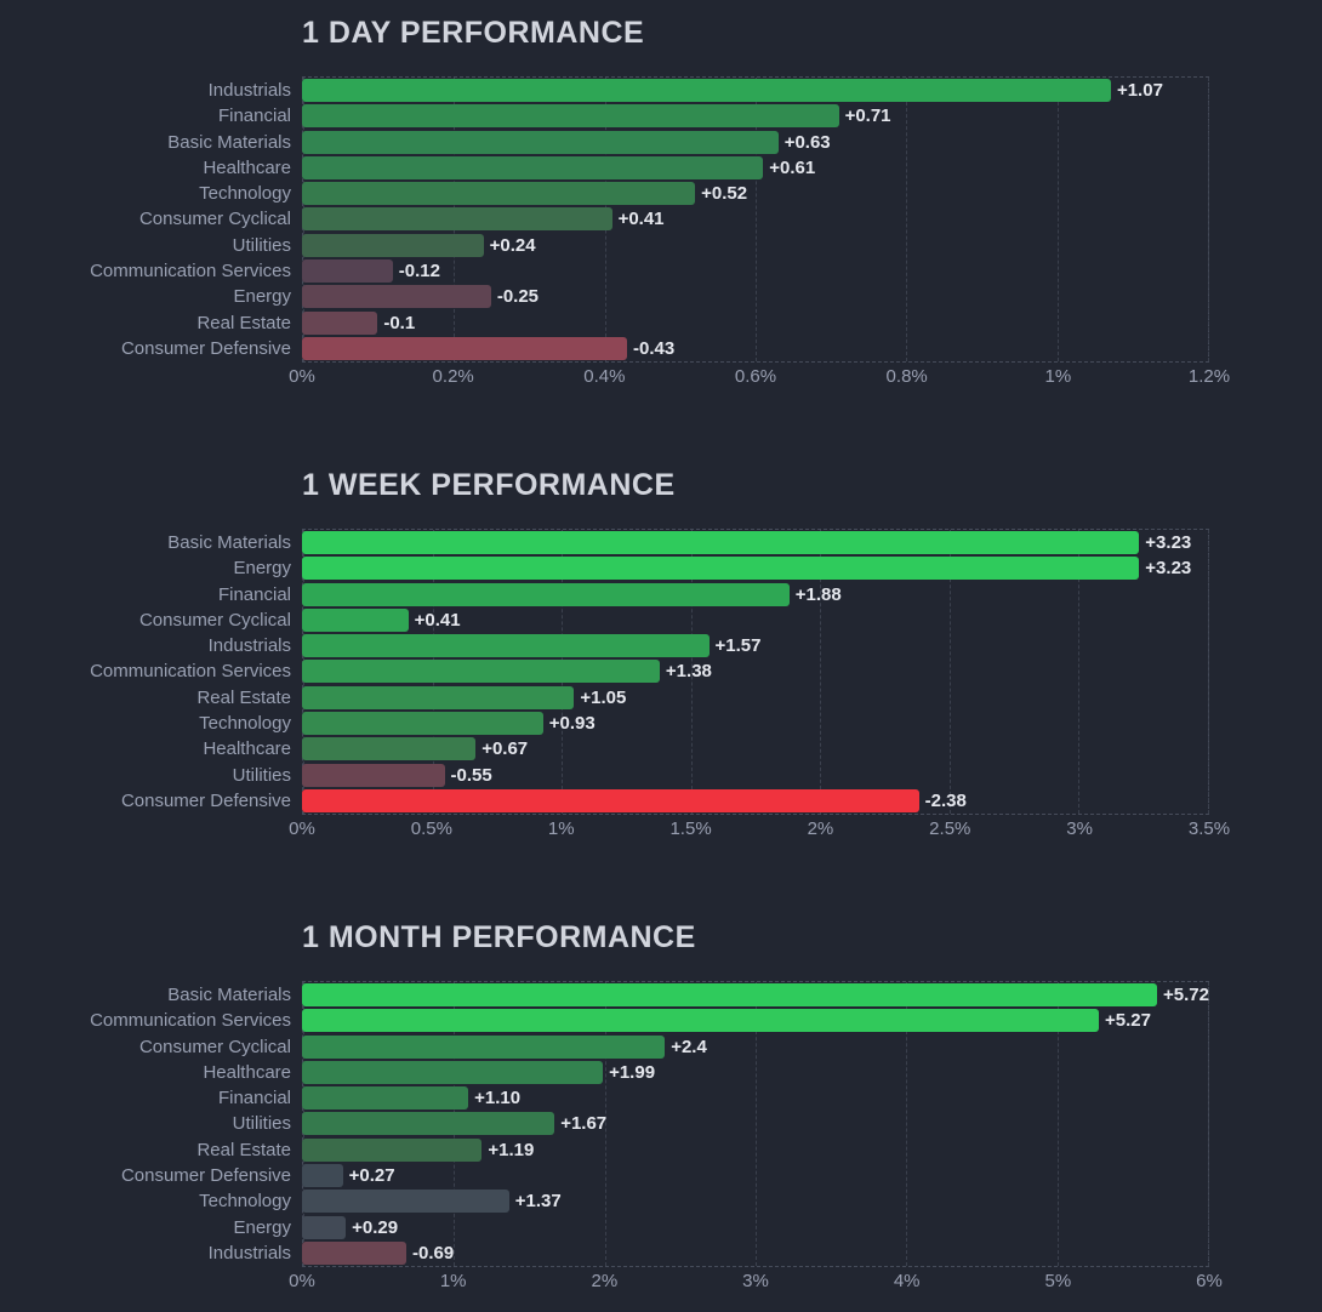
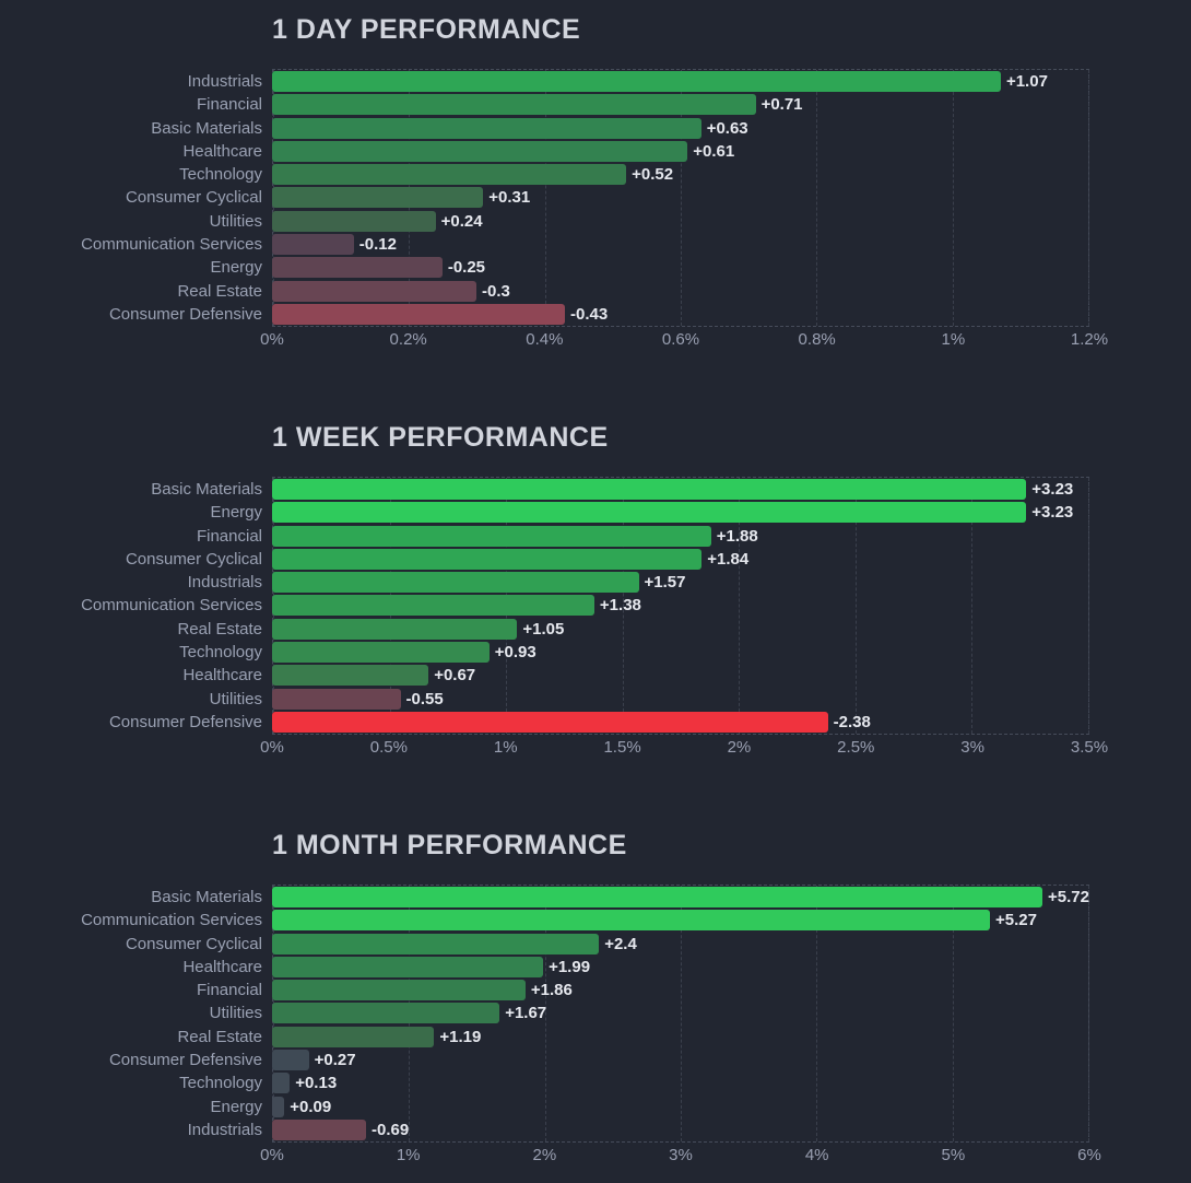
1 DAY PERFORMANCE/Consumer Cyclical: +0.41 -> +0.31
1 DAY PERFORMANCE/Real Estate: -0.1 -> -0.3
1 WEEK PERFORMANCE/Consumer Cyclical: +0.41 -> +1.84
1 MONTH PERFORMANCE/Financial: +1.10 -> +1.86
1 MONTH PERFORMANCE/Technology: +1.37 -> +0.13
1 MONTH PERFORMANCE/Energy: +0.29 -> +0.09
